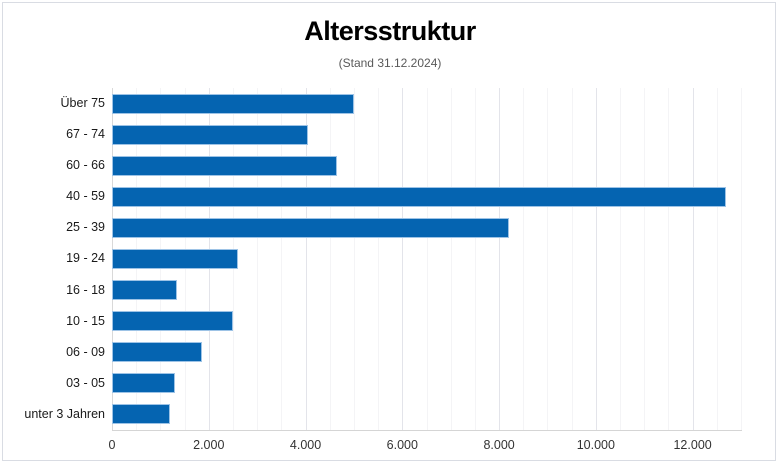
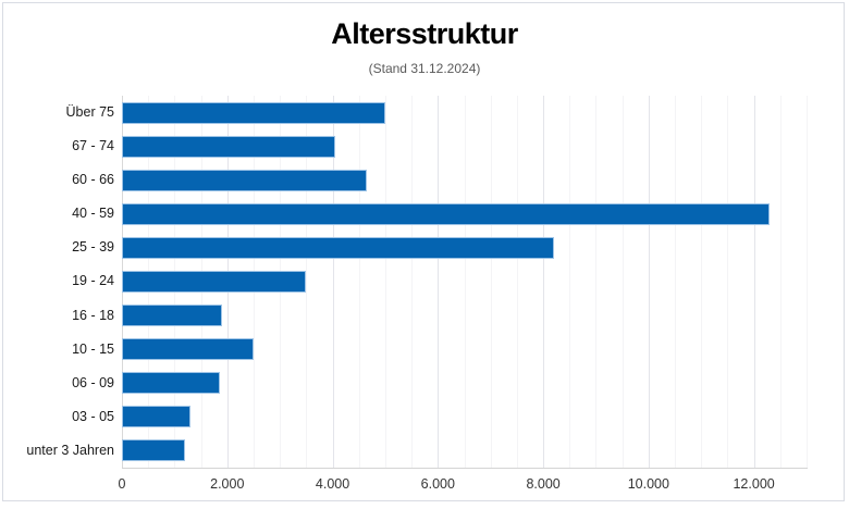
40 - 59: 12700 -> 12300
19 - 24: 2600 -> 3500
16 - 18: 1400 -> 1900
